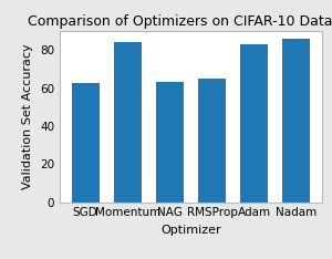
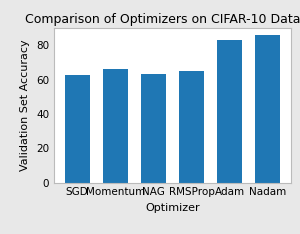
Momentum: 84 -> 66
